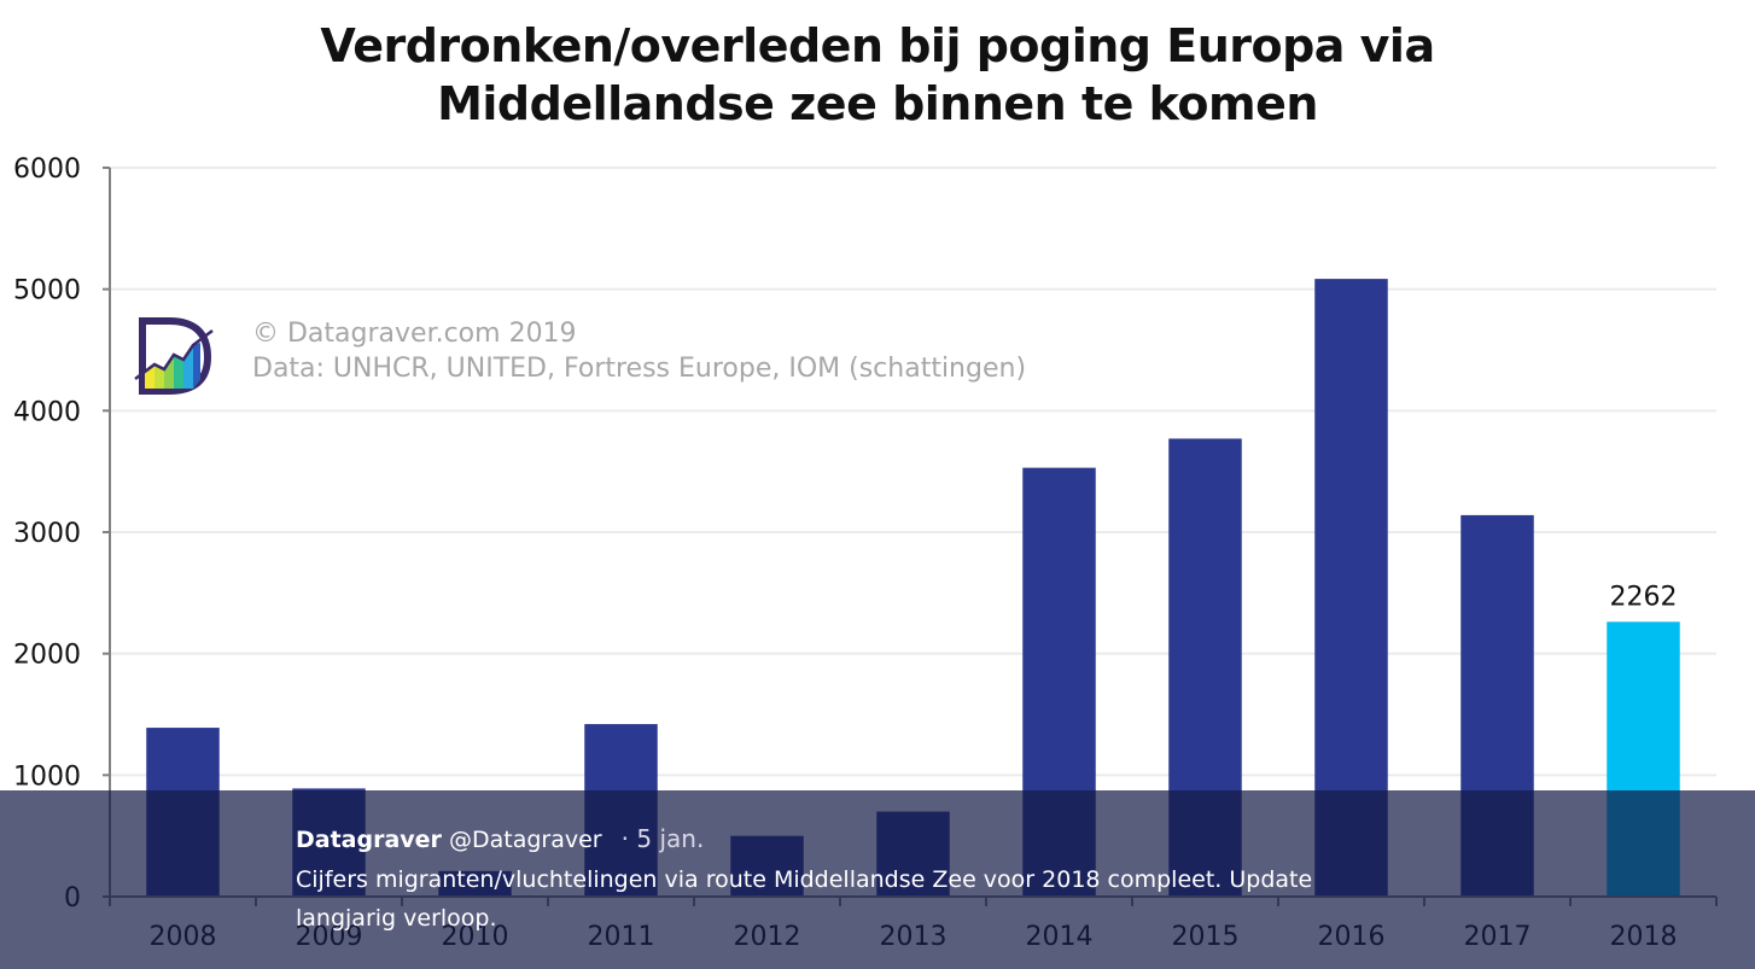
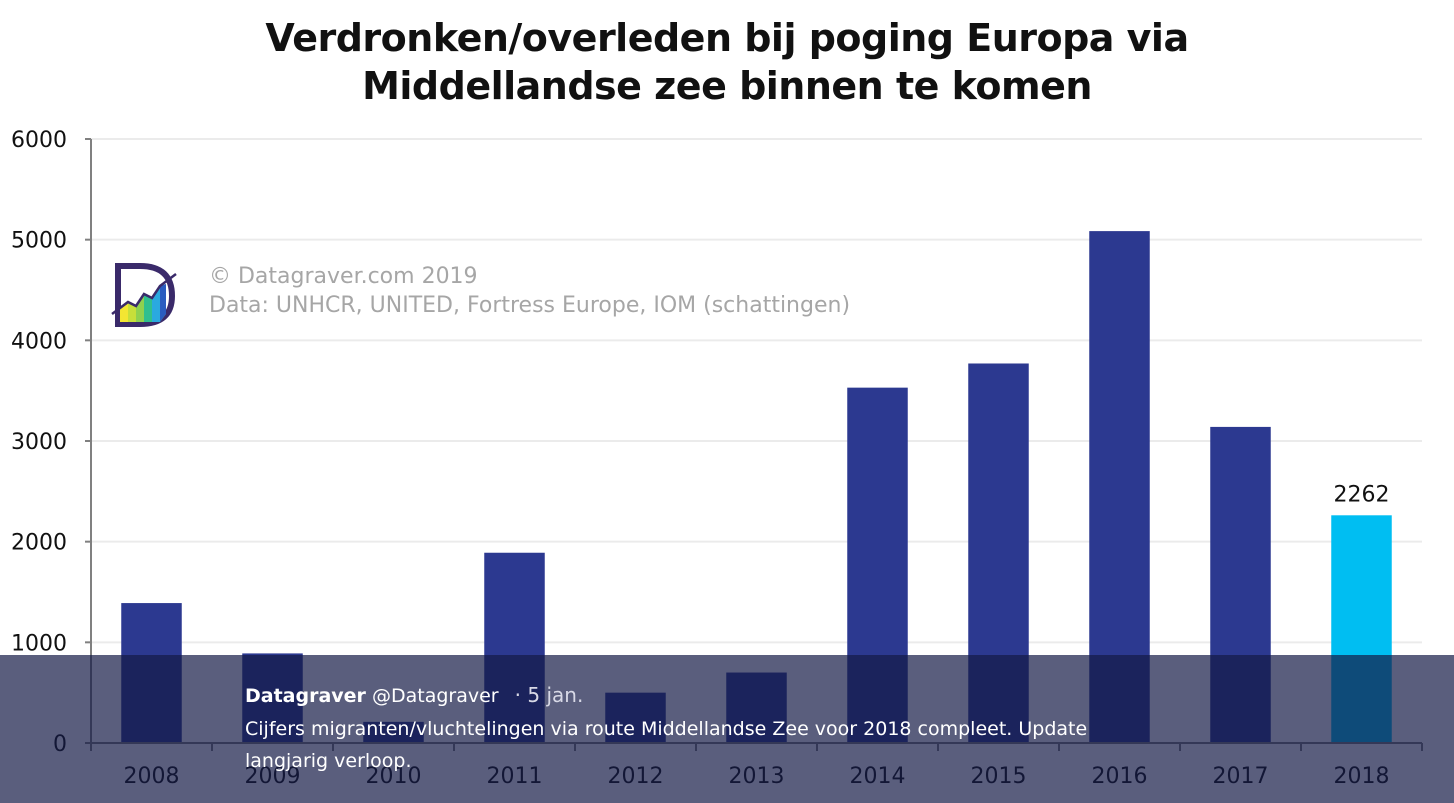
2011: 1420 -> 1890
